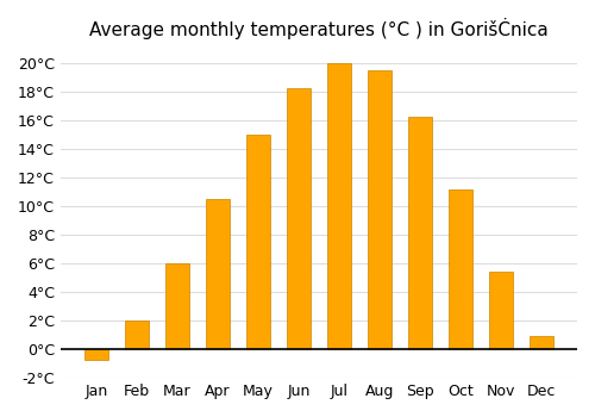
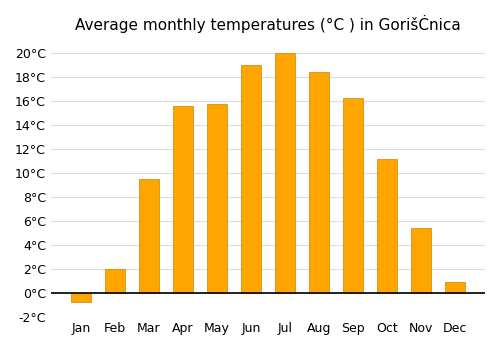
Mar: 6.0°C -> 9.5°C
Apr: 10.5°C -> 15.6°C
May: 15.0°C -> 15.8°C
Jun: 18.3°C -> 19.0°C
Aug: 19.5°C -> 18.4°C
